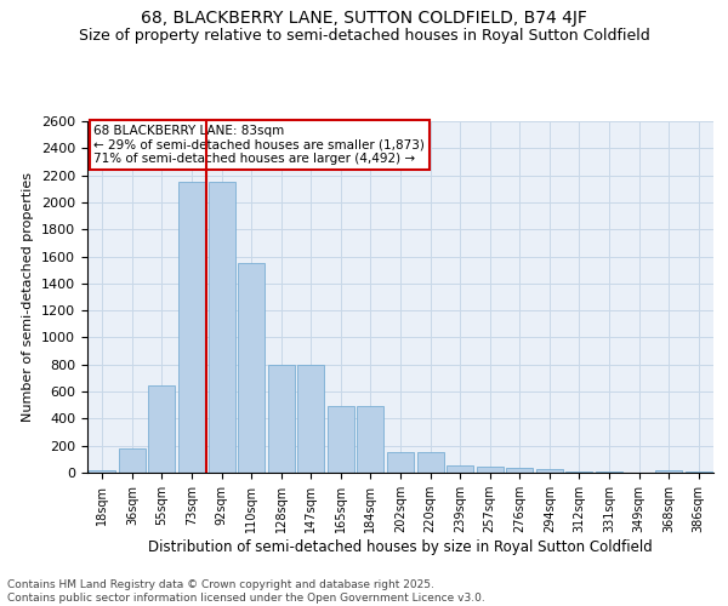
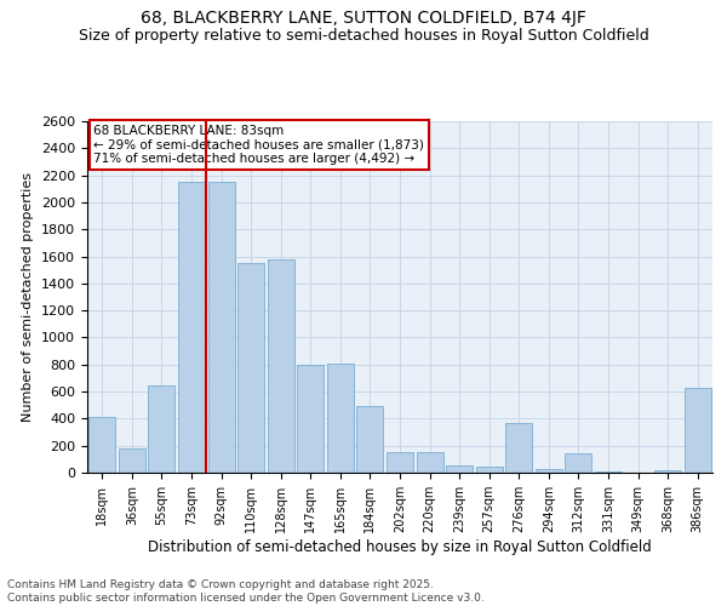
18sqm: 20 -> 410
128sqm: 800 -> 1580
165sqm: 490 -> 810
276sqm: 40 -> 370
312sqm: 10 -> 140
386sqm: 0 -> 630
